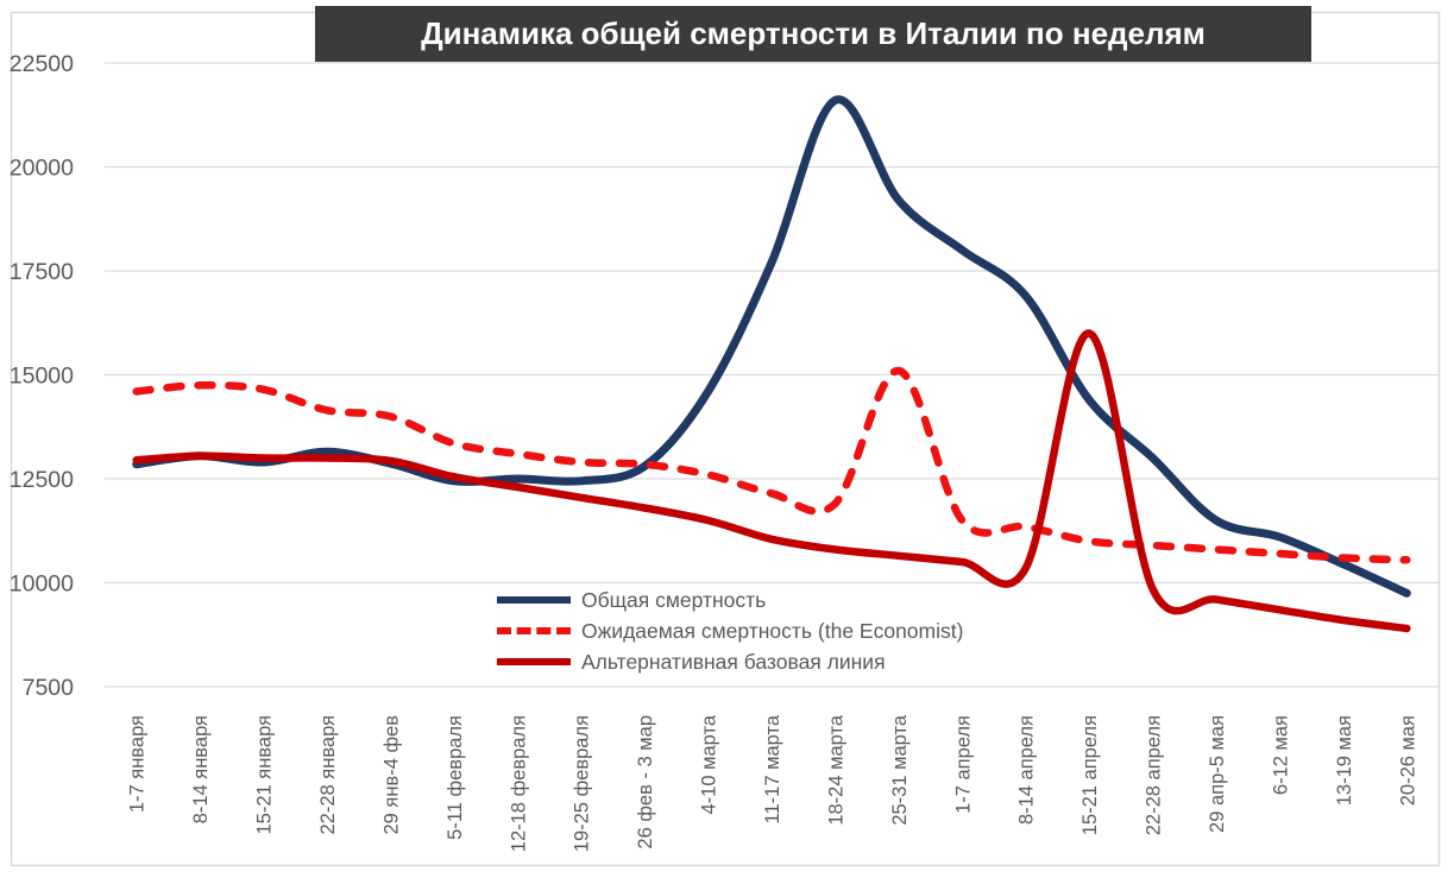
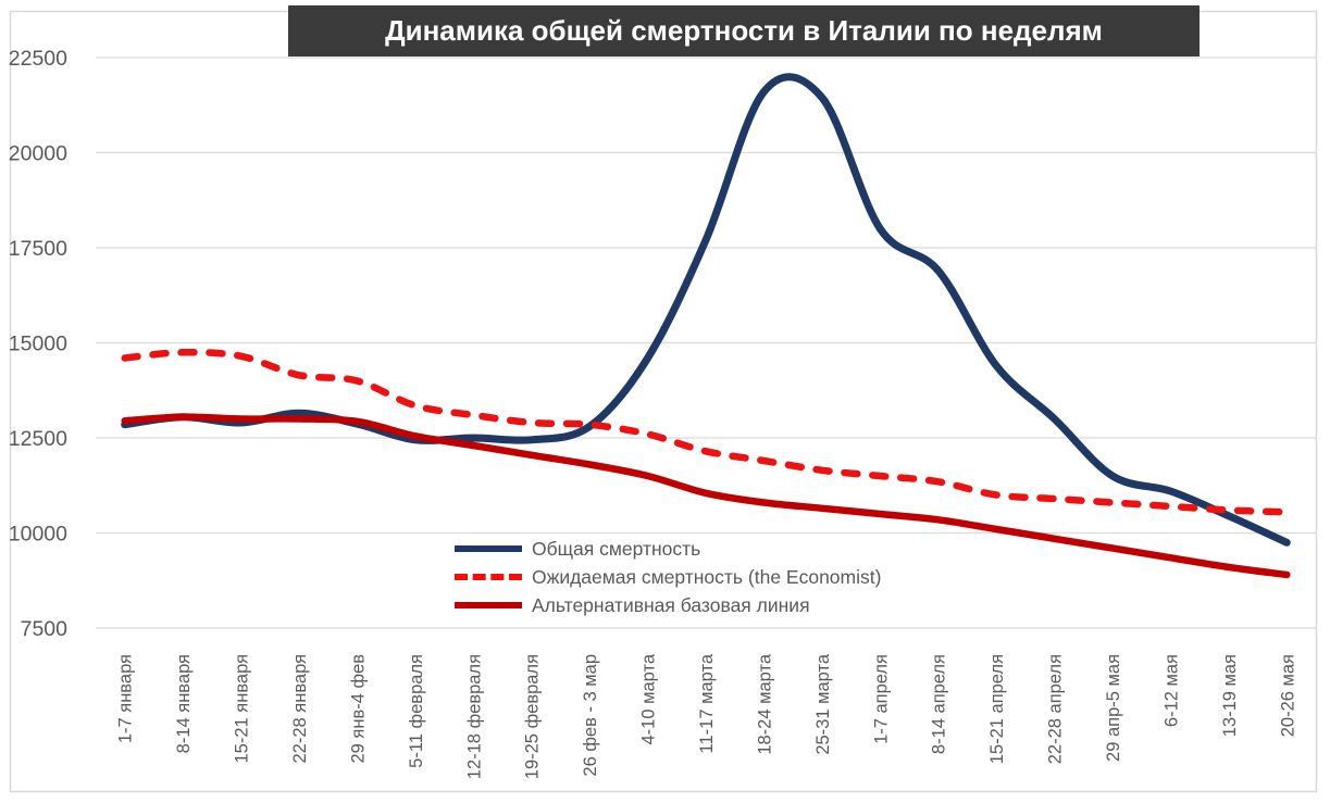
Общая смертность/25-31 марта: 19200 -> 21400
Ожидаемая смертность (the Economist)/25-31 марта: 15100 -> 11600
Альтернативная базовая линия/15-21 апреля: 16000 -> 10100
